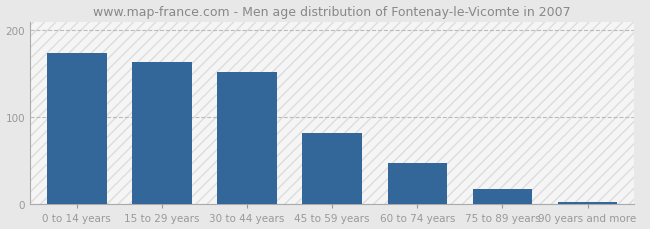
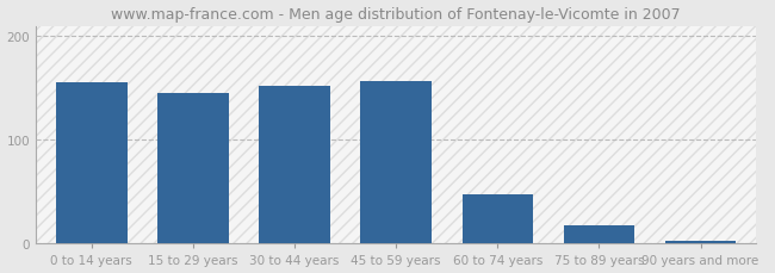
0 to 14 years: 174 -> 155
15 to 29 years: 164 -> 145
45 to 59 years: 82 -> 157
